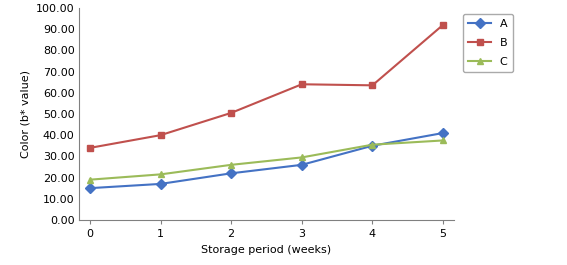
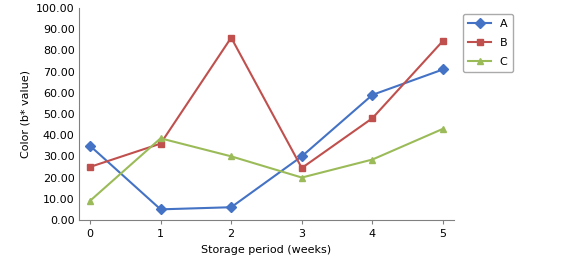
A/0: 15 -> 35
B/0: 34.0 -> 25.0
C/0: 19.0 -> 9.0
A/1: 17 -> 5
B/1: 40.0 -> 36.0
C/1: 21.5 -> 38.5
A/2: 22 -> 6
B/2: 50.5 -> 86.0
C/2: 26.0 -> 30.0
A/3: 26 -> 30
B/3: 64.0 -> 24.5
C/3: 29.5 -> 20.0
A/4: 35 -> 59
B/4: 63.5 -> 48.0
C/4: 35.5 -> 28.5
A/5: 41 -> 71
B/5: 92.0 -> 84.5
C/5: 37.5 -> 43.0
